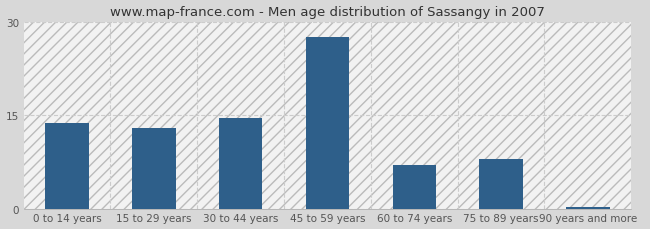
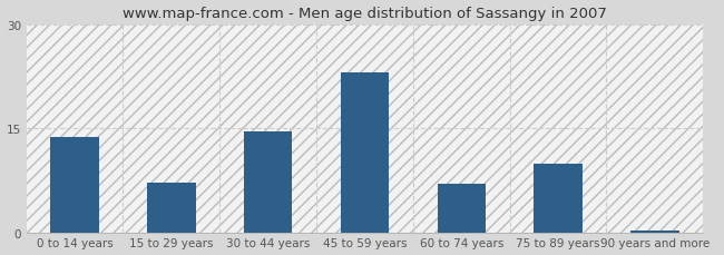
15 to 29 years: 13.0 -> 7.2
45 to 59 years: 27.5 -> 23.0
75 to 89 years: 8.0 -> 9.8
